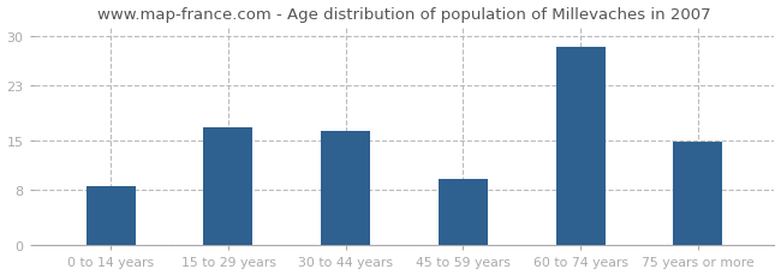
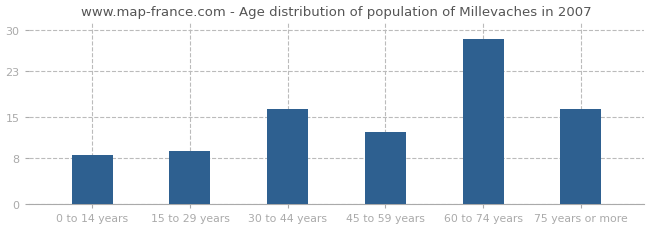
15 to 29 years: 17.0 -> 9.2
45 to 59 years: 9.6 -> 12.5
75 years or more: 14.8 -> 16.5
